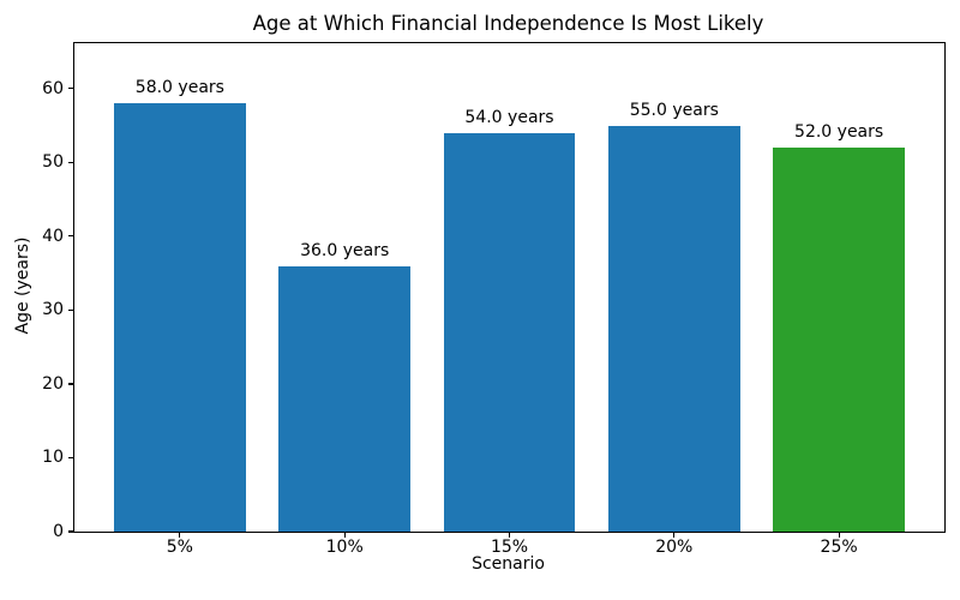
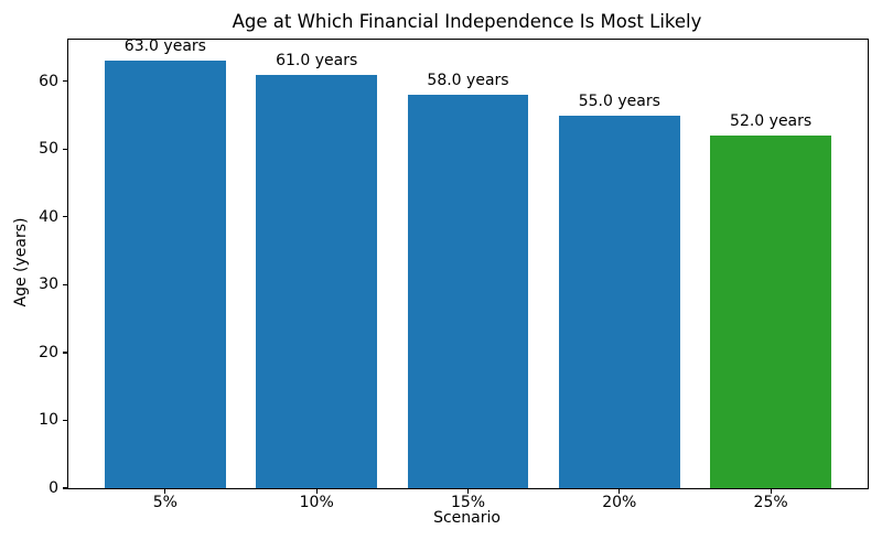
5%: 58.0 -> 63.0
10%: 36.0 -> 61.0
15%: 54.0 -> 58.0
